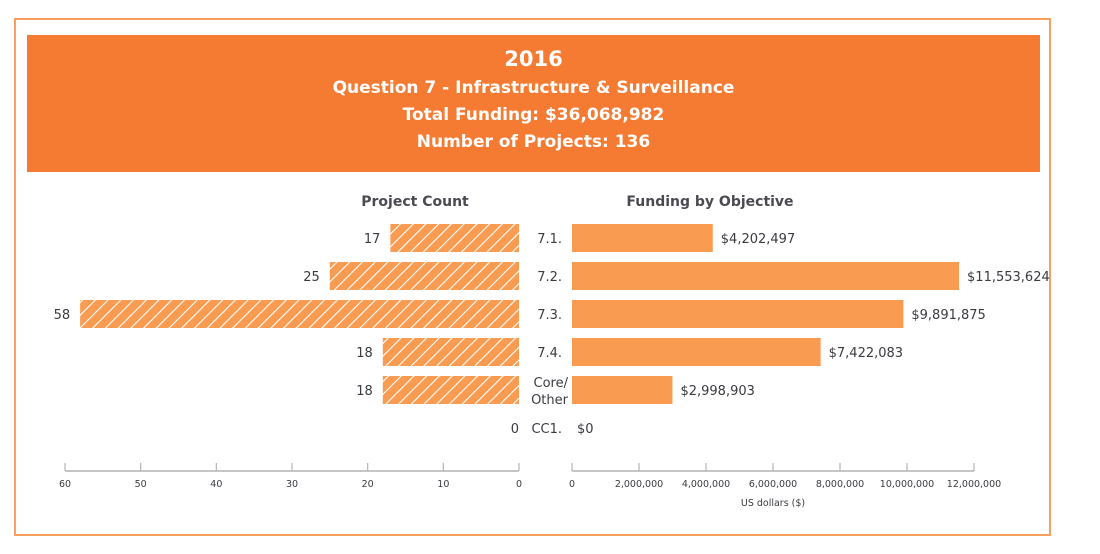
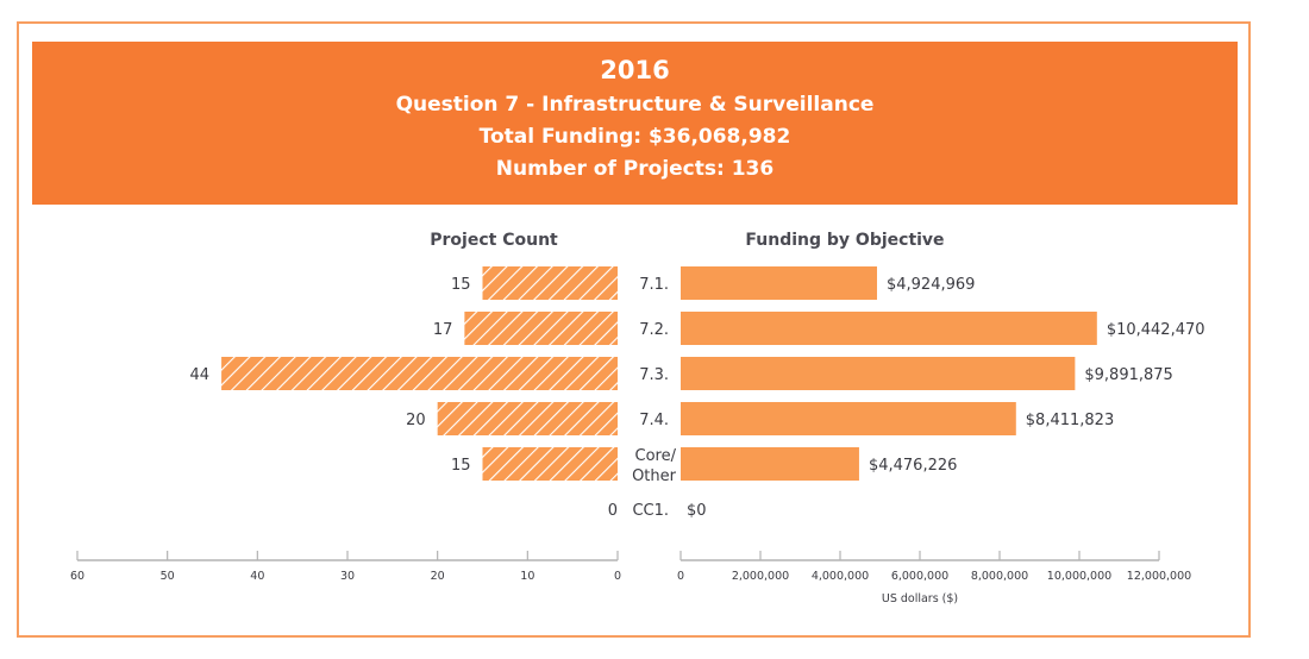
Project Count/7.1.: 17 -> 15
Project Count/7.2.: 25 -> 17
Project Count/7.3.: 58 -> 44
Project Count/7.4.: 18 -> 20
Project Count/Core/ Other: 18 -> 15
Funding by Objective/7.1.: $4,202,497 -> $4,924,969
Funding by Objective/7.2.: $11,553,624 -> $10,442,470
Funding by Objective/7.4.: $7,422,083 -> $8,411,823
Funding by Objective/Core/ Other: $2,998,903 -> $4,476,226
